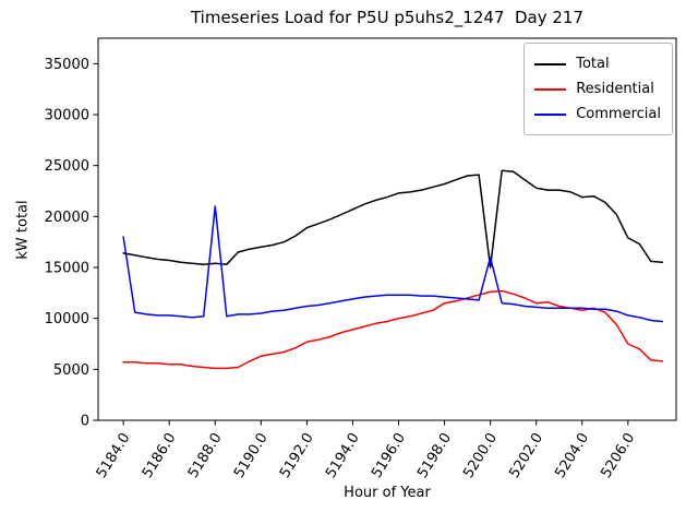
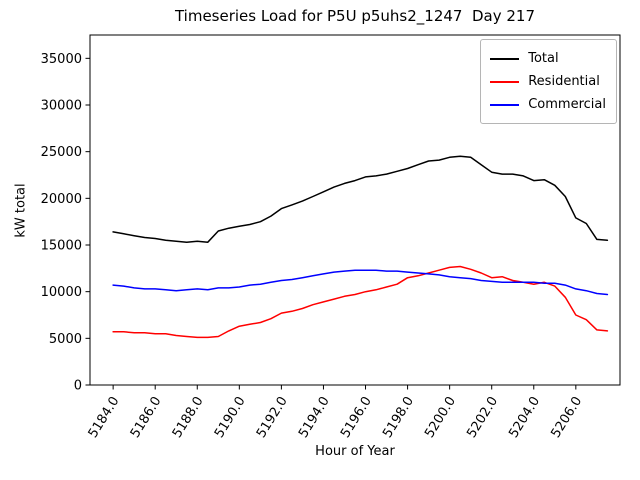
Commercial/5184.0: 18000 -> 11000
Commercial/5188.0: 21000 -> 10000
Total/5200.0: 15000 -> 24000
Commercial/5200.0: 16000 -> 12000
